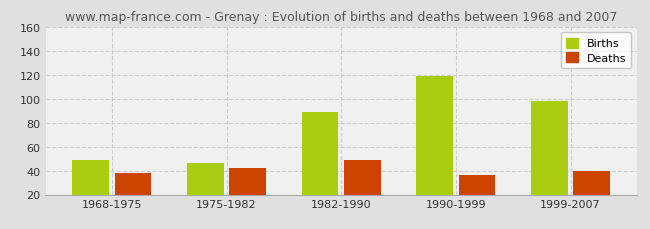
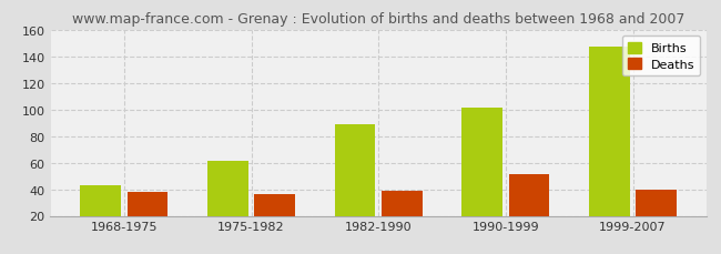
Births/1968-1975: 49 -> 43
Births/1975-1982: 46 -> 61
Deaths/1975-1982: 42 -> 36
Deaths/1982-1990: 49 -> 39
Births/1990-1999: 119 -> 101
Deaths/1990-1999: 36 -> 51
Births/1999-2007: 98 -> 147
